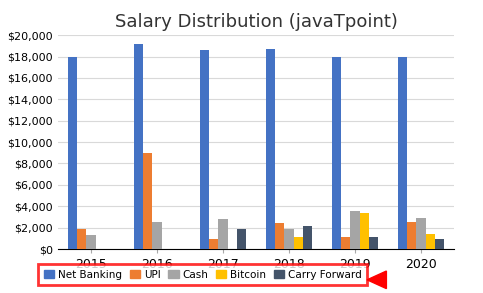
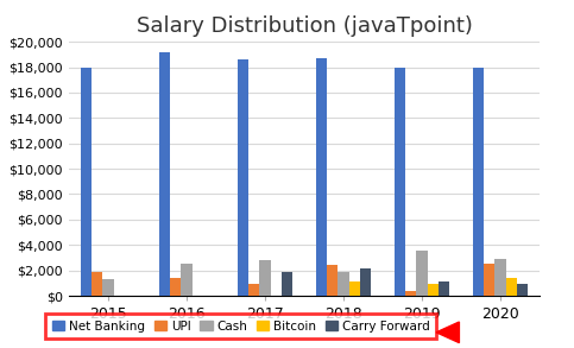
UPI/2016: $9,000 -> $1,400
UPI/2019: $1,100 -> $400
Bitcoin/2019: $3,400 -> $900
